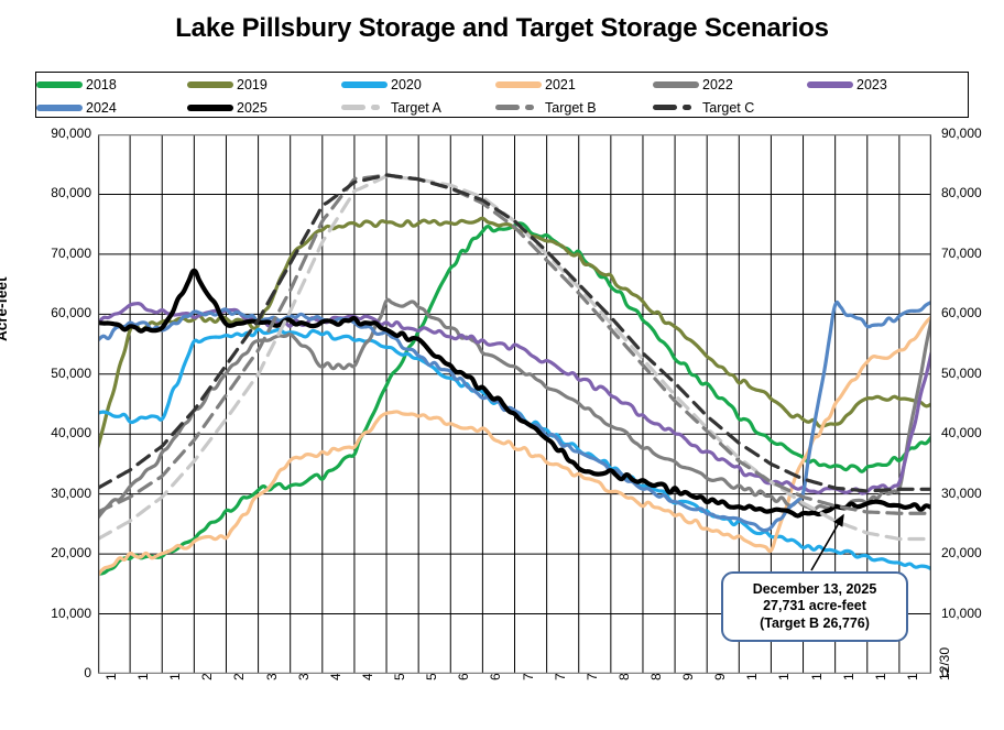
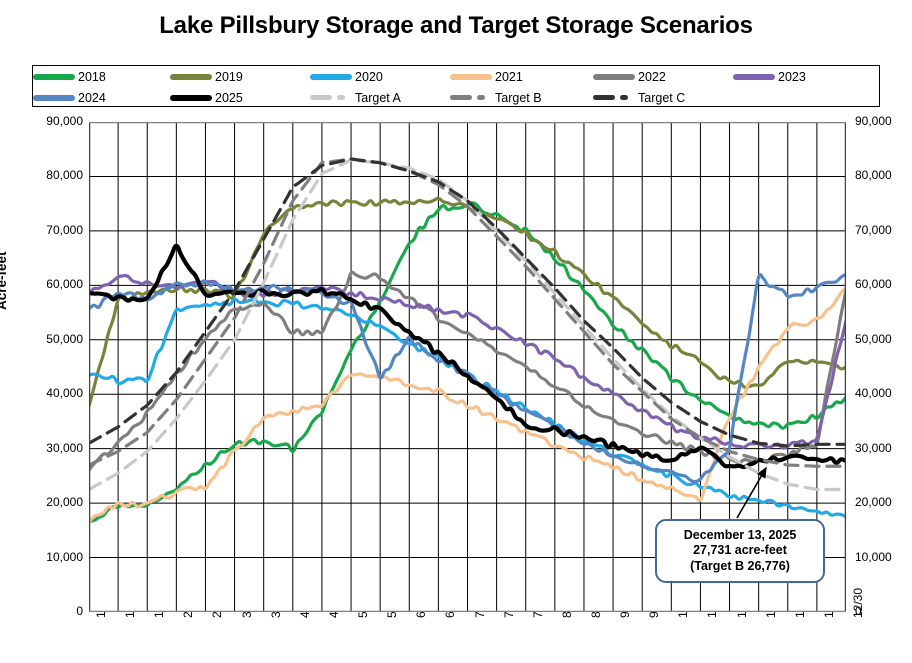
2018/4/8: 33000 -> 30000
2024/5/20: 53000 -> 43000
2025/10/21: 27000 -> 30000
